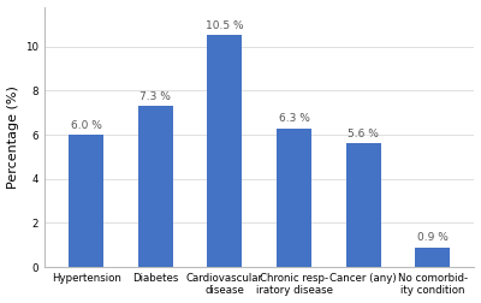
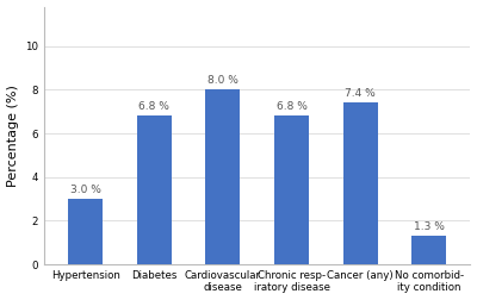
Hypertension: 6.0 -> 3.0
Diabetes: 7.3 -> 6.8
Cardiovascular disease: 10.5 -> 8.0
Chronic resp- iratory disease: 6.3 -> 6.8
Cancer (any): 5.6 -> 7.4
No comorbid- ity condition: 0.9 -> 1.3
